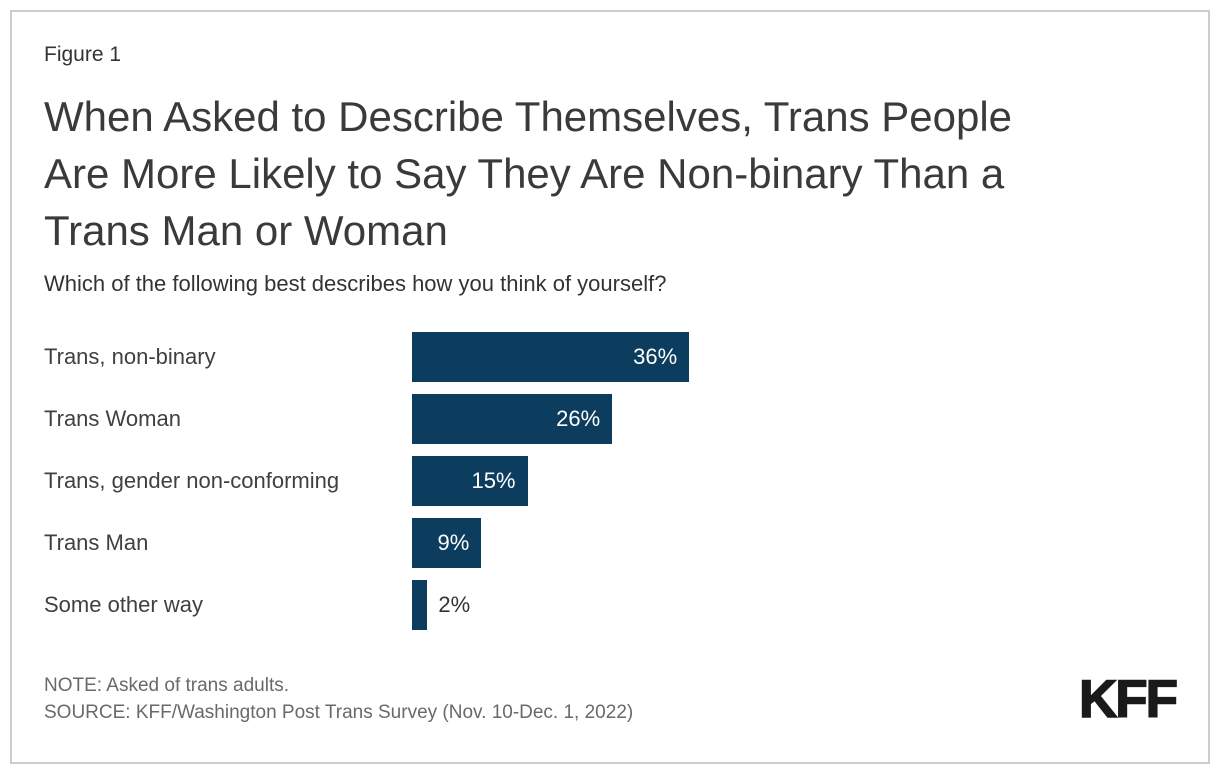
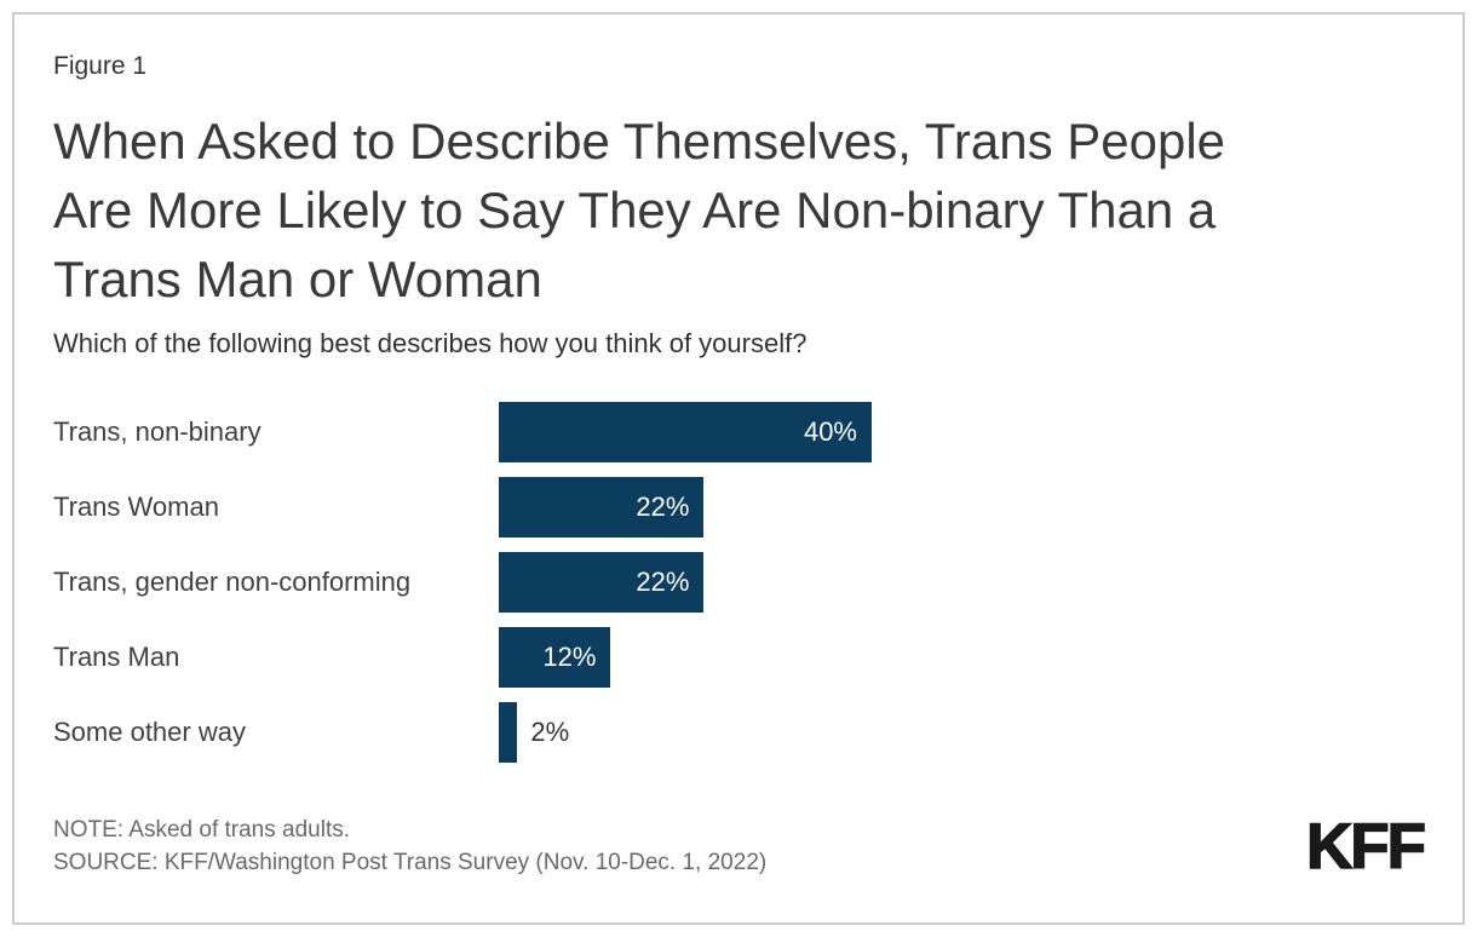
Trans, non-binary: 36% -> 40%
Trans Woman: 26% -> 22%
Trans, gender non-conforming: 15% -> 22%
Trans Man: 9% -> 12%
